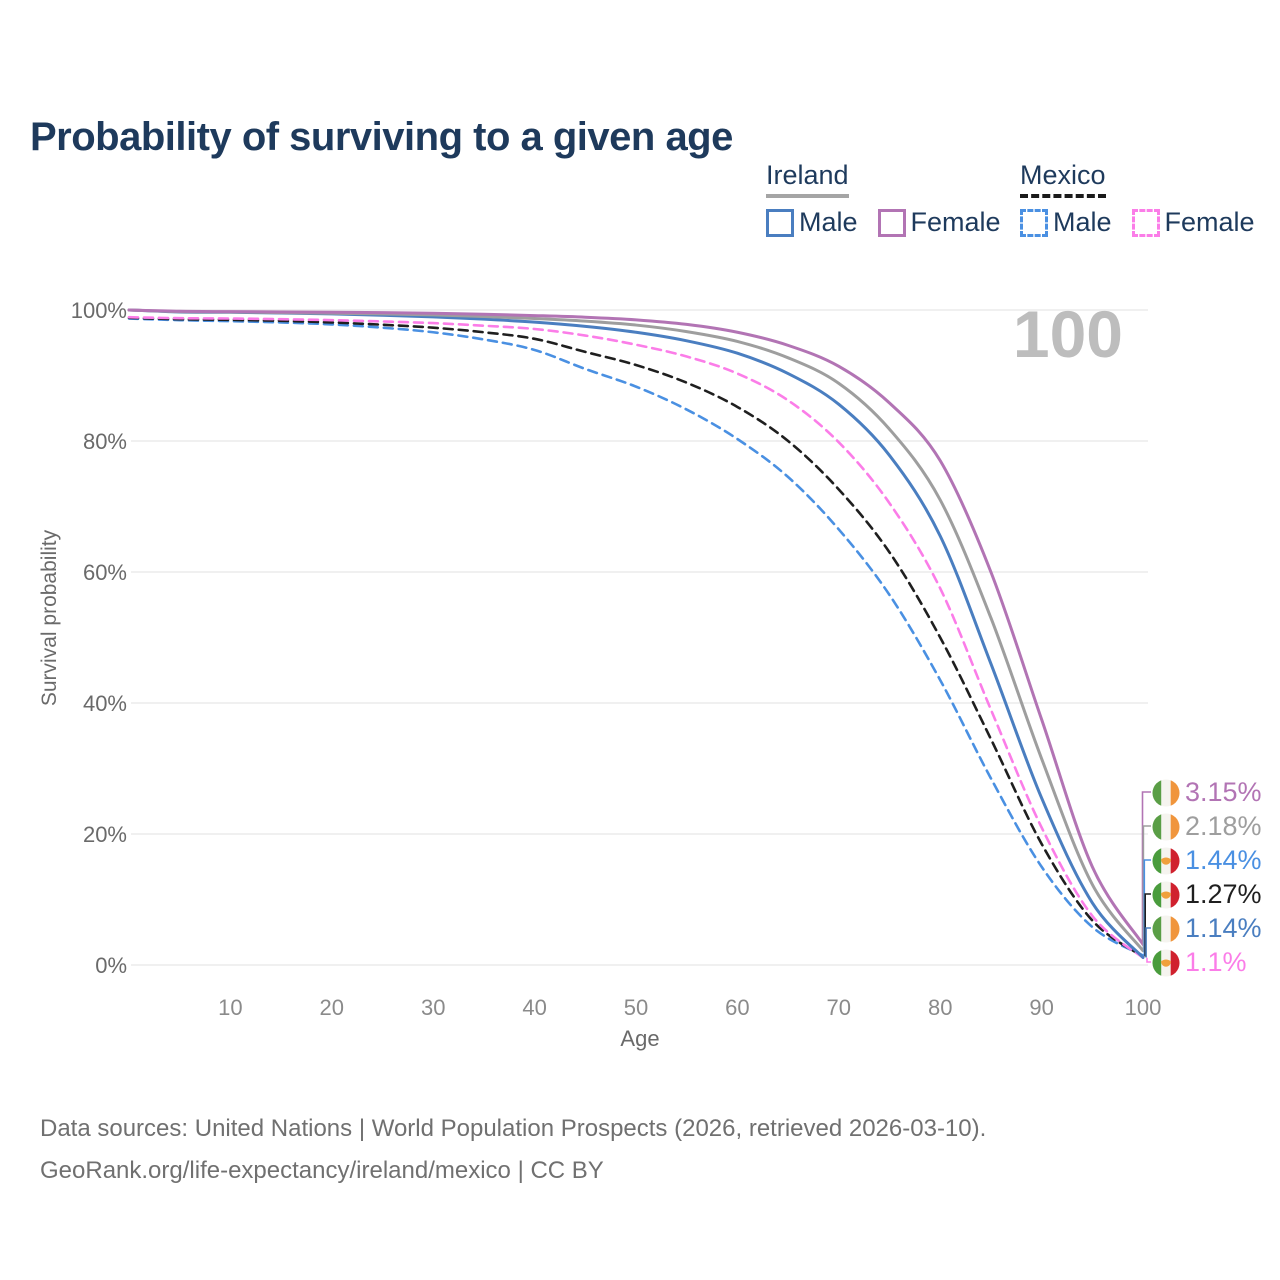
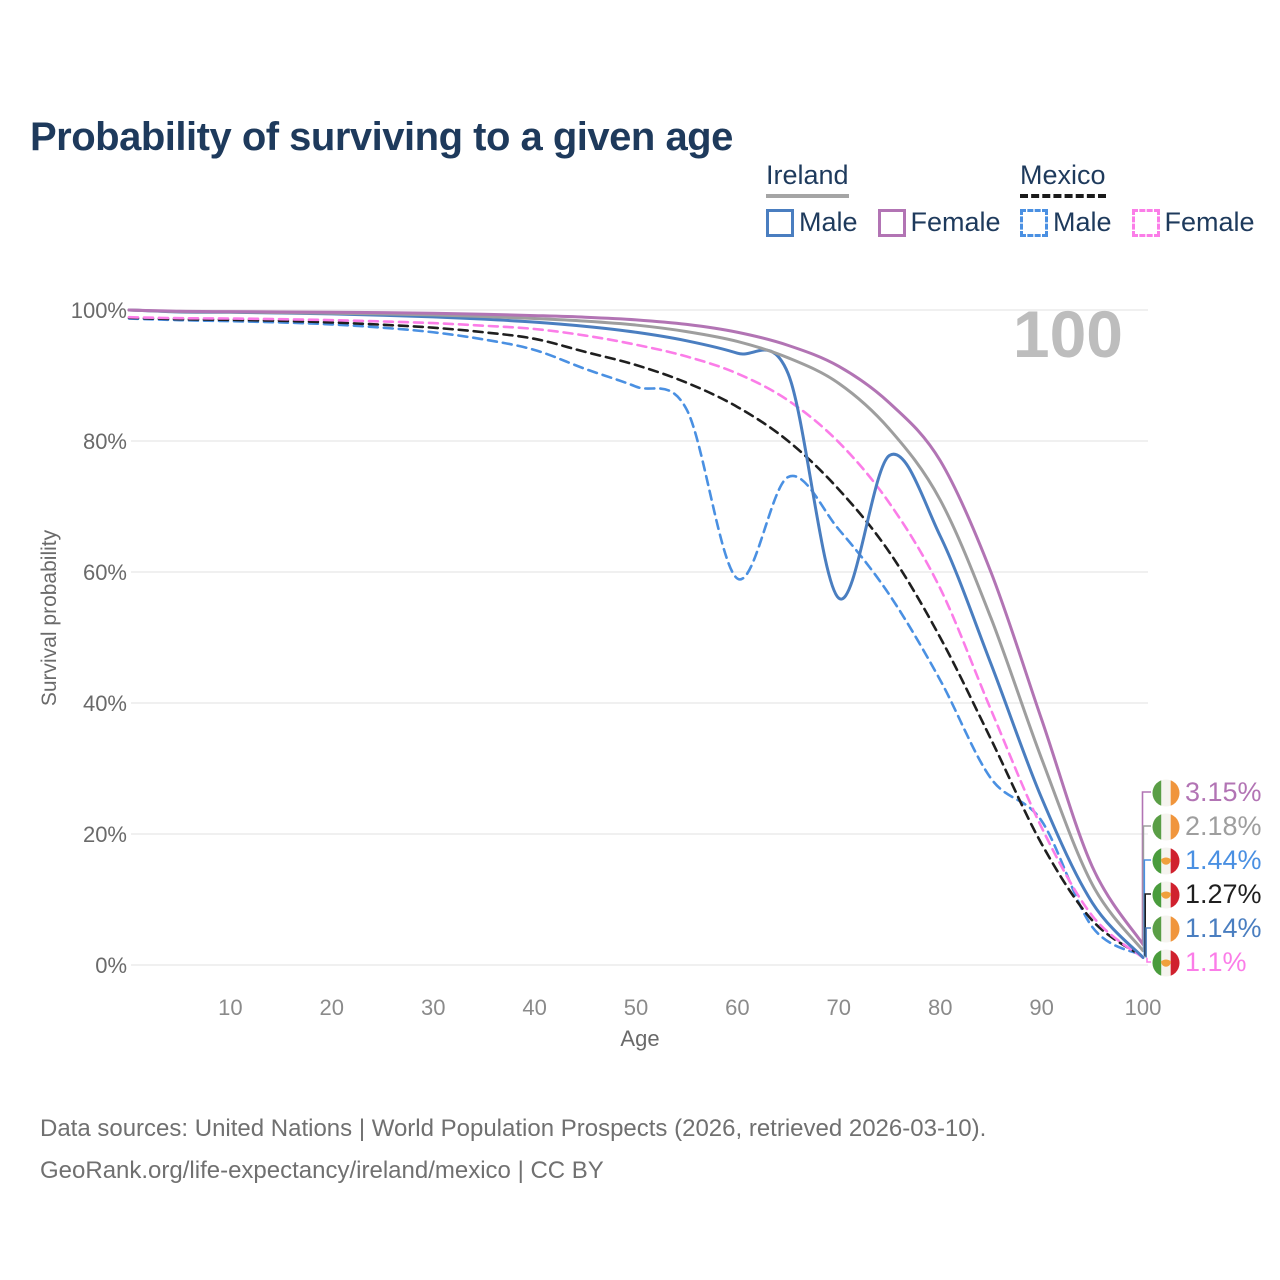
Mexico Male/60: 80% -> 59%
Ireland Male/70: 86% -> 56%
Mexico Male/90: 15% -> 22%
